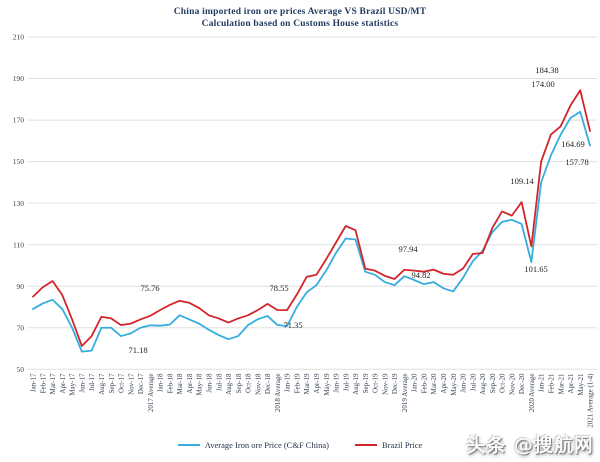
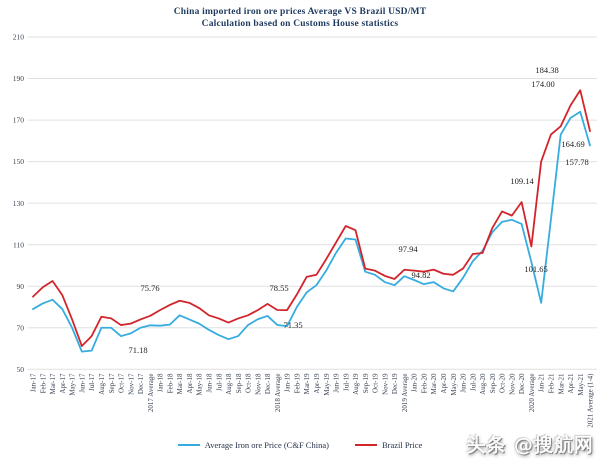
Average Iron ore Price (C&F China)/Jan-21: 140 -> 82
Average Iron ore Price (C&F China)/Feb-21: 153 -> 122
